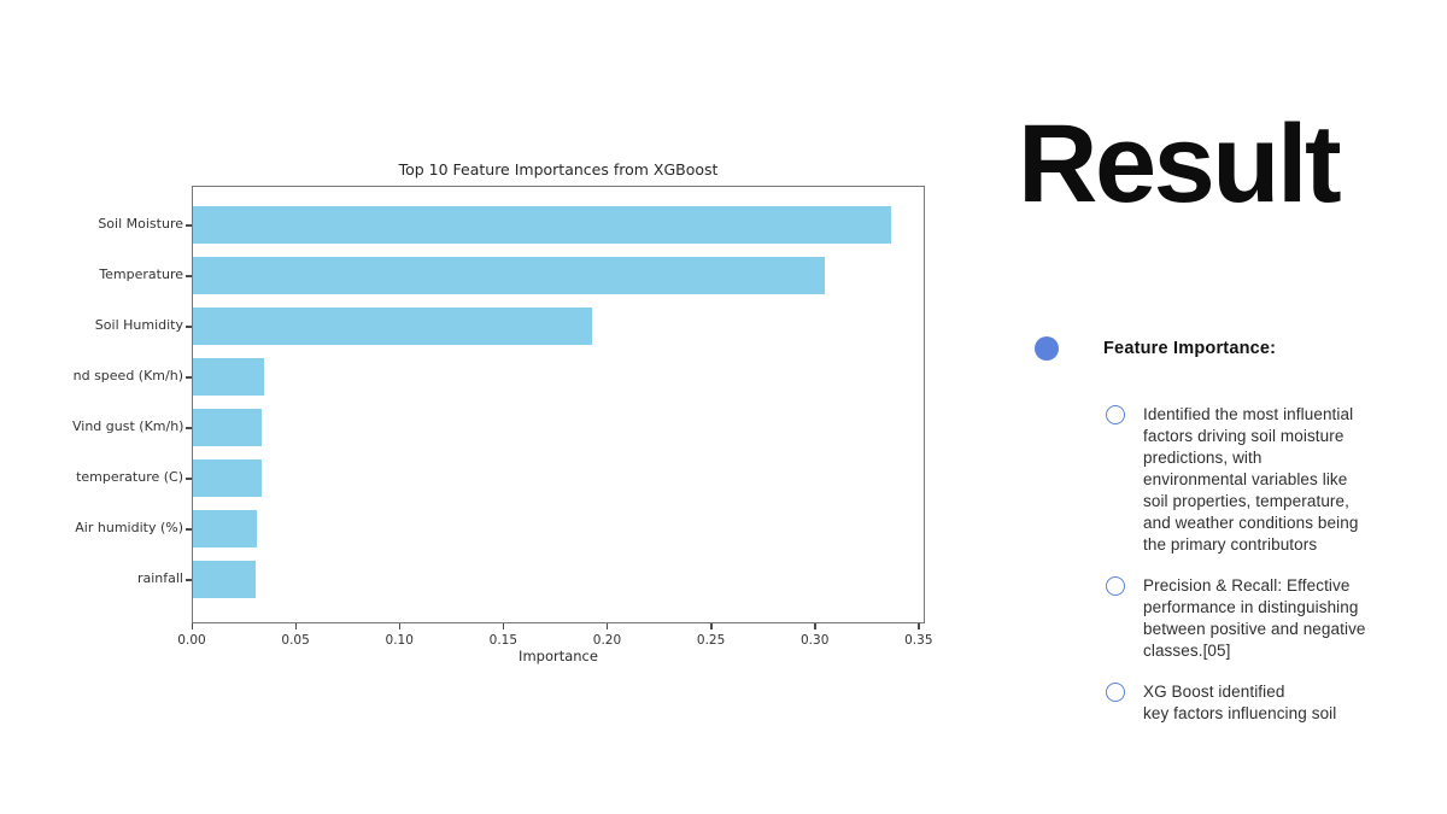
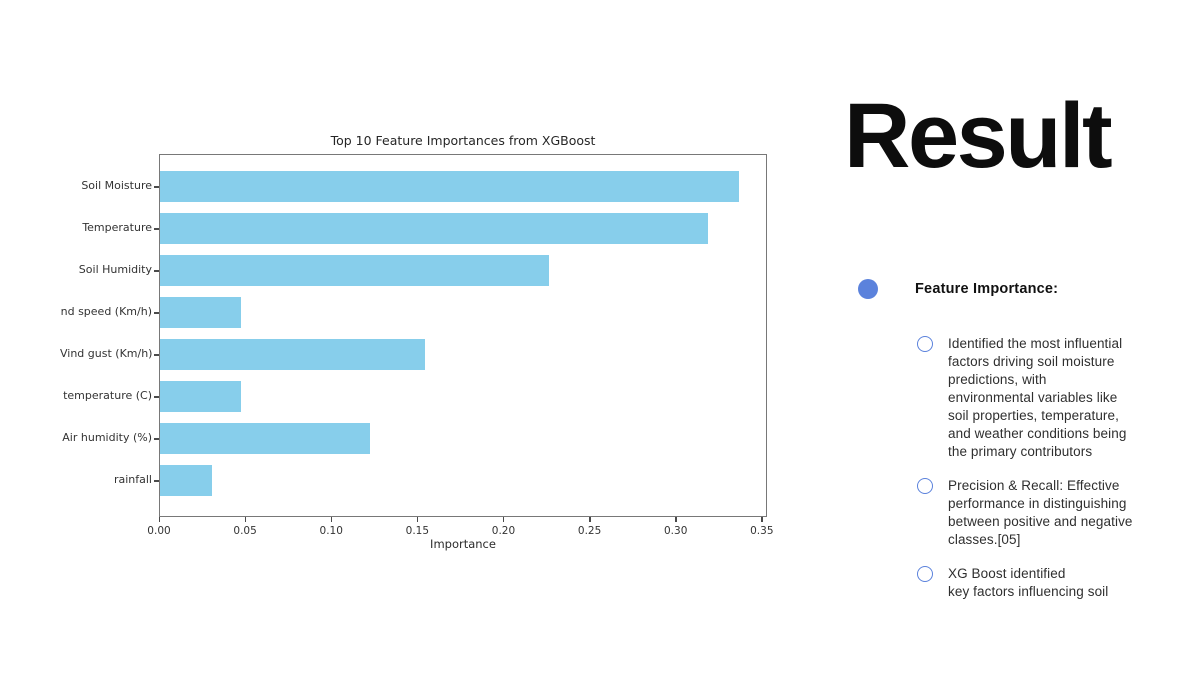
Temperature: 0.304 -> 0.318
Soil Humidity: 0.192 -> 0.226
nd speed (Km/h): 0.034 -> 0.047
Vind gust (Km/h): 0.033 -> 0.154
temperature (C): 0.033 -> 0.047
Air humidity (%): 0.031 -> 0.122
